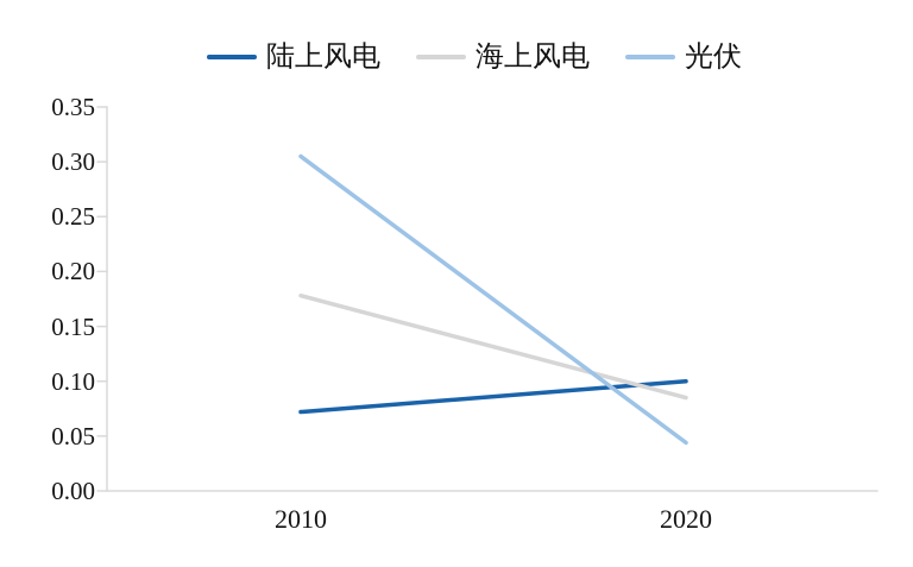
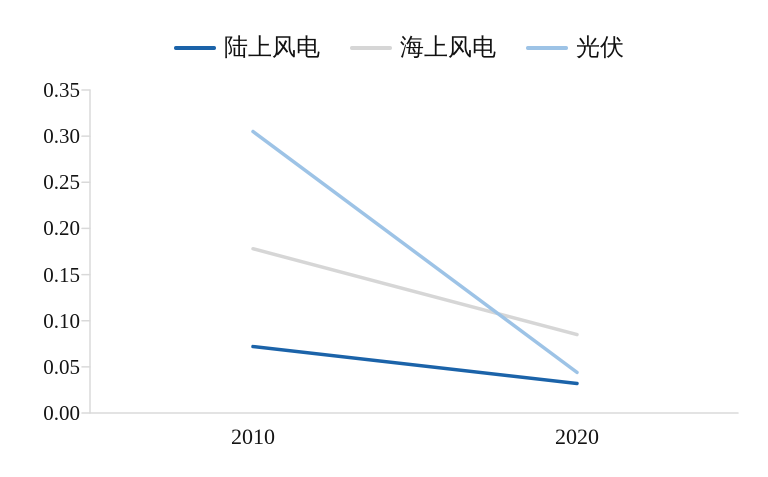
陆上风电/2020: 0.10 -> 0.03
